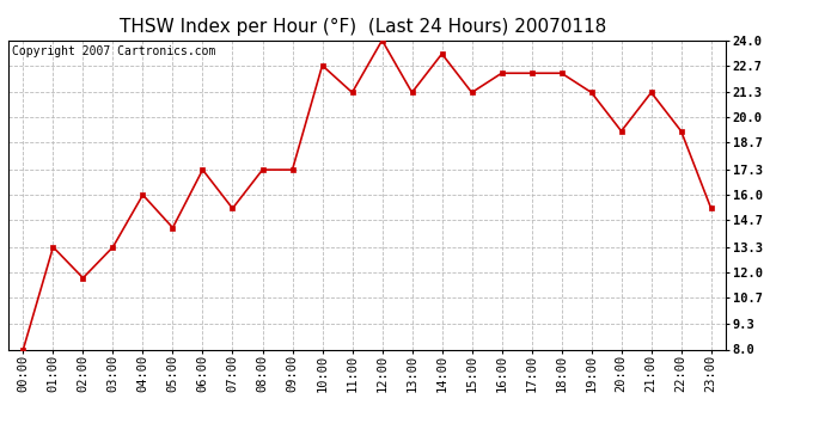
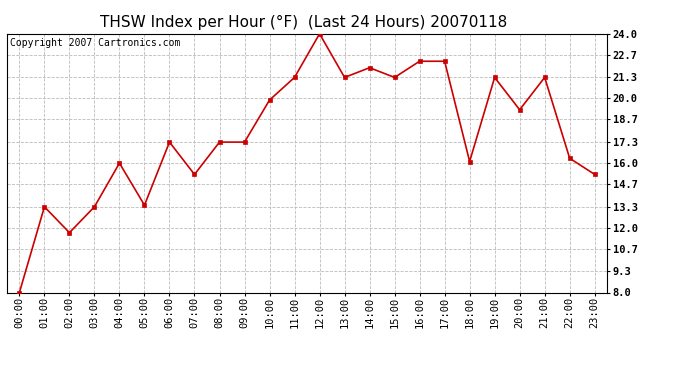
05:00: 14.3 -> 13.4
10:00: 22.7 -> 19.9
14:00: 23.3 -> 21.9
18:00: 22.3 -> 16.1
22:00: 19.3 -> 16.3
